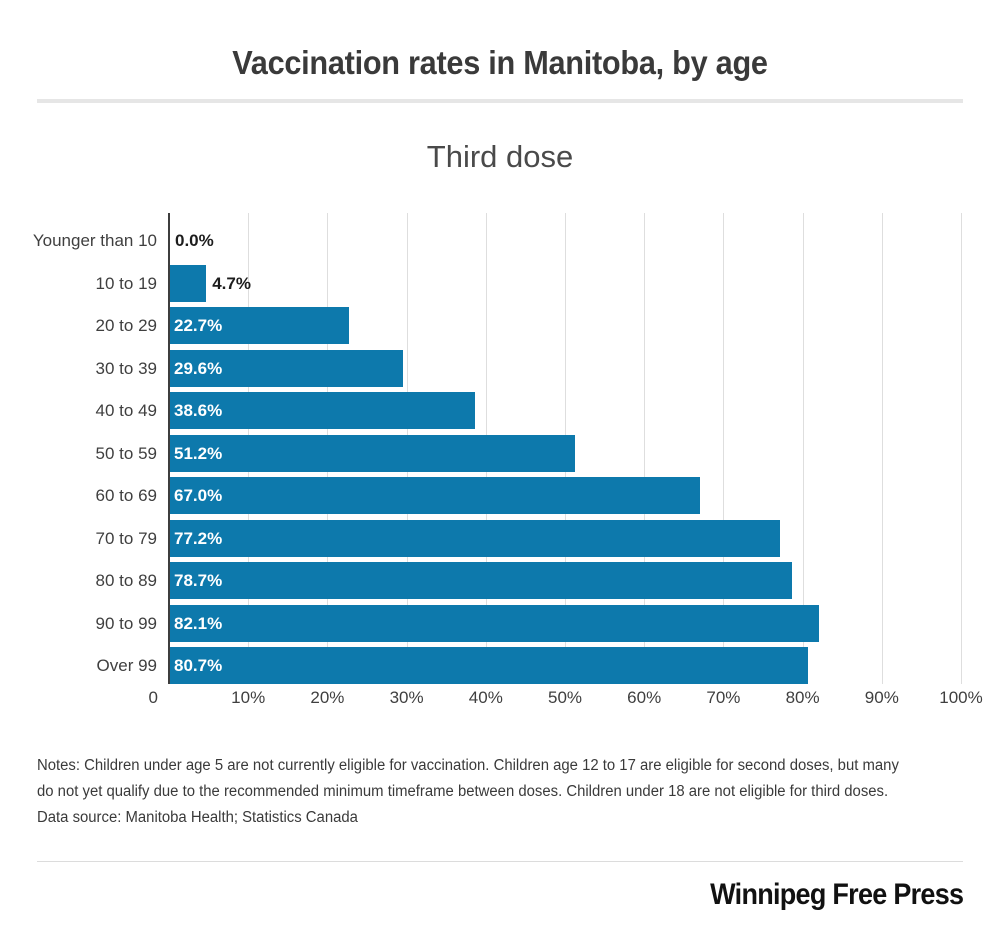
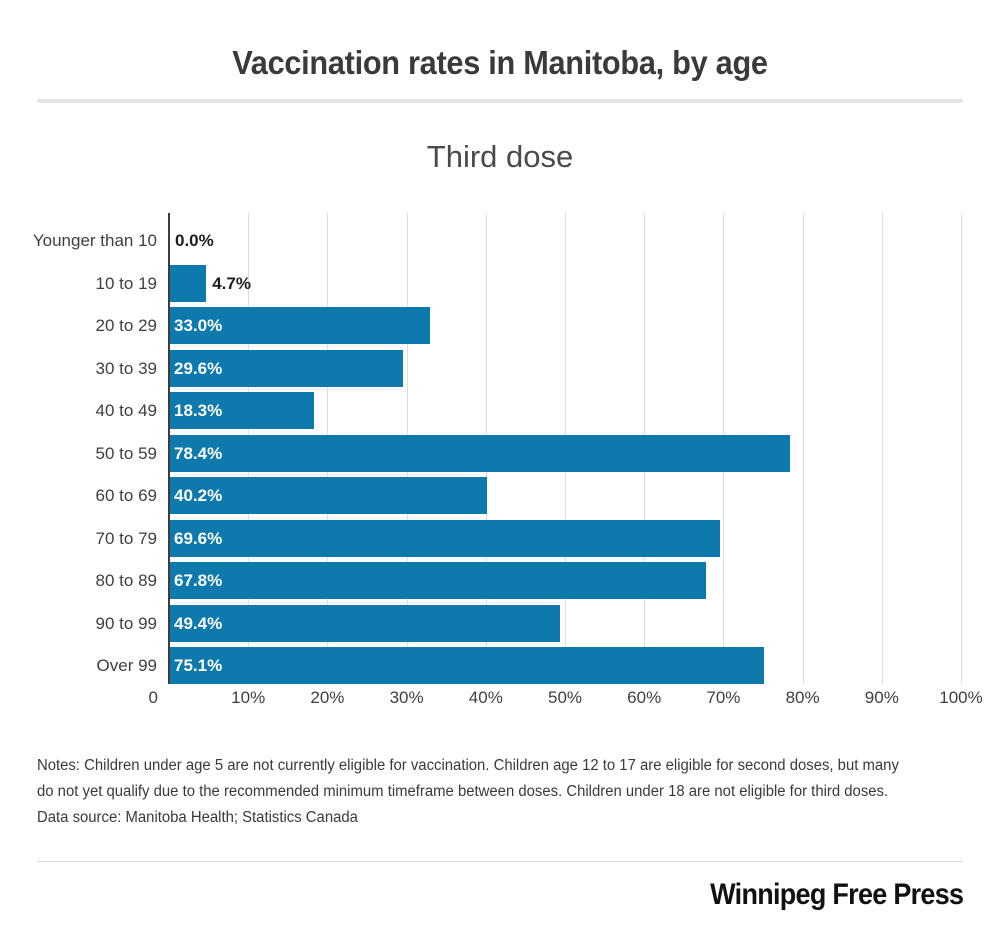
20 to 29: 22.7% -> 33.0%
40 to 49: 38.6% -> 18.3%
50 to 59: 51.2% -> 78.4%
60 to 69: 67.0% -> 40.2%
70 to 79: 77.2% -> 69.6%
80 to 89: 78.7% -> 67.8%
90 to 99: 82.1% -> 49.4%
Over 99: 80.7% -> 75.1%
